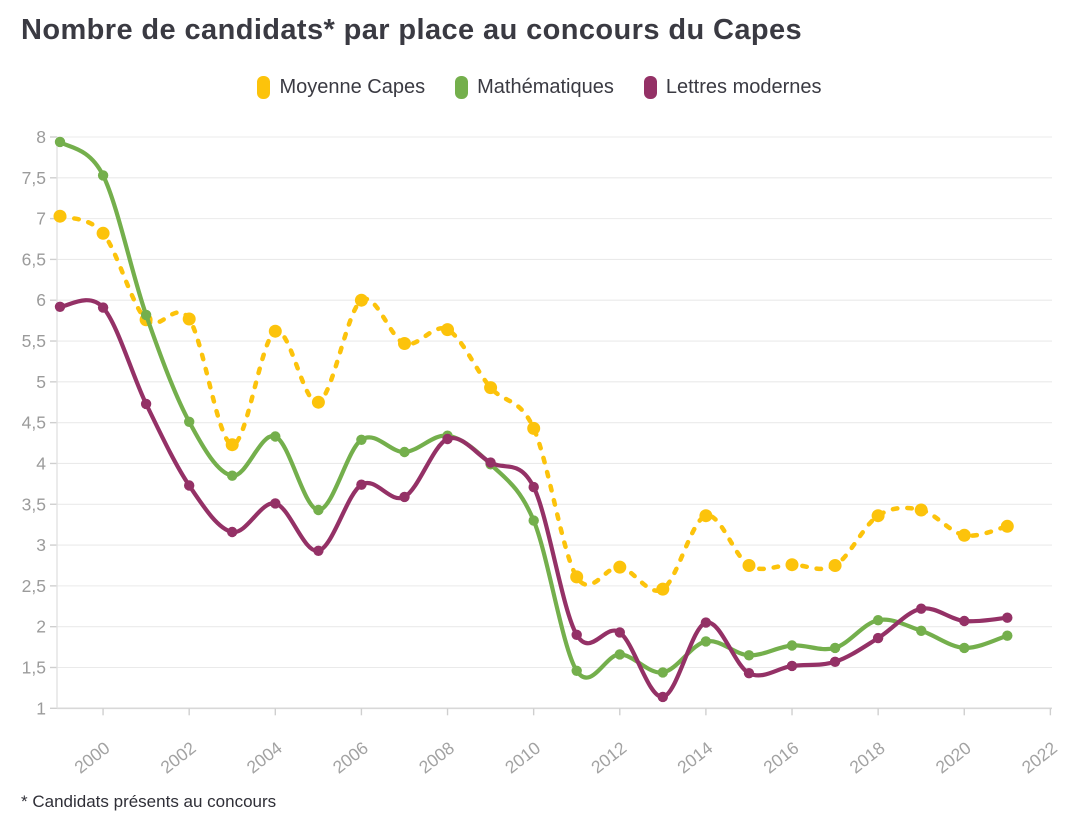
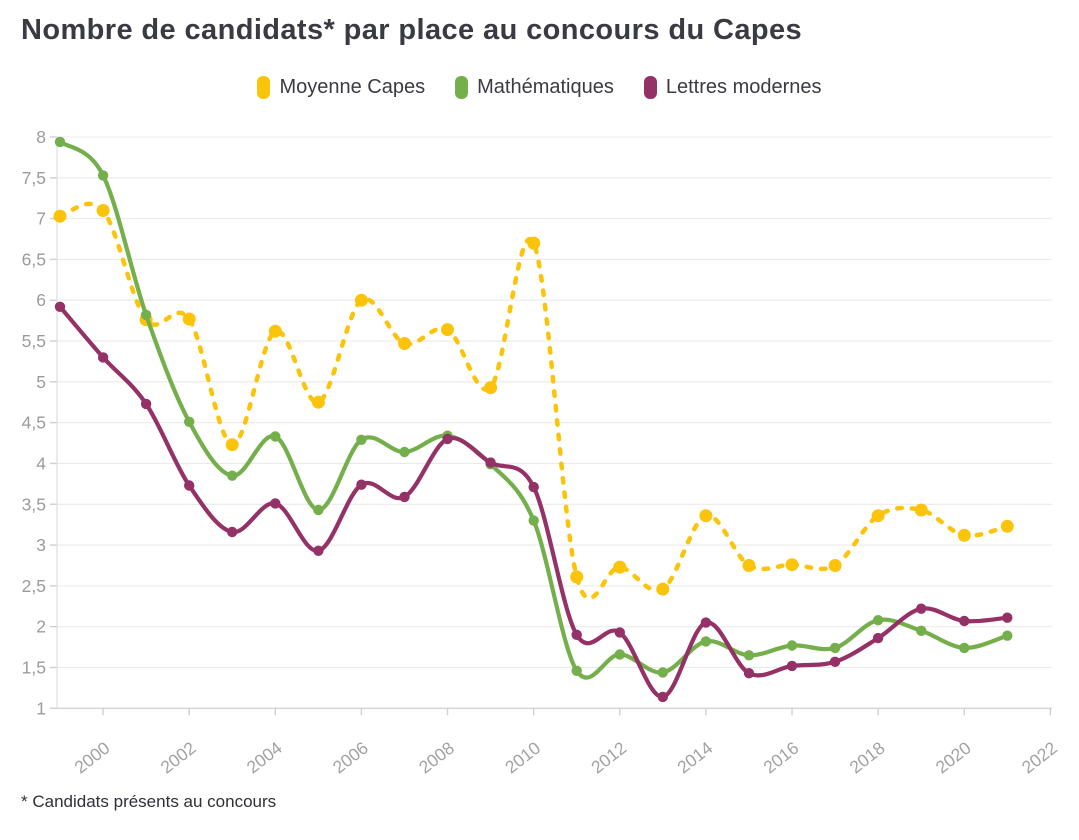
Moyenne Capes/2000: 6.8 -> 7.1
Lettres modernes/2000: 5.9 -> 5.3
Moyenne Capes/2010: 4.4 -> 6.7
